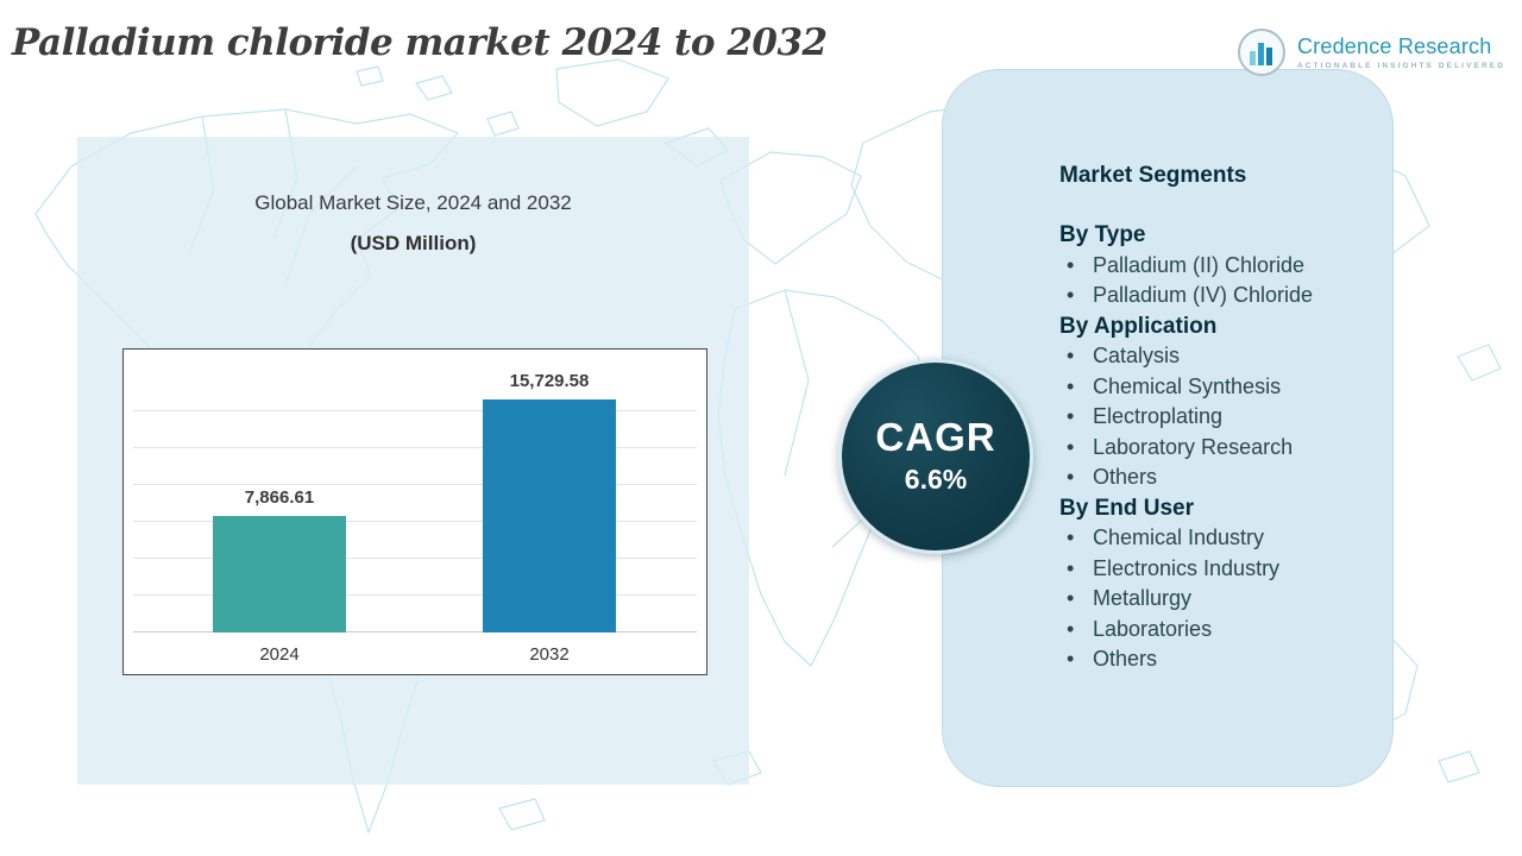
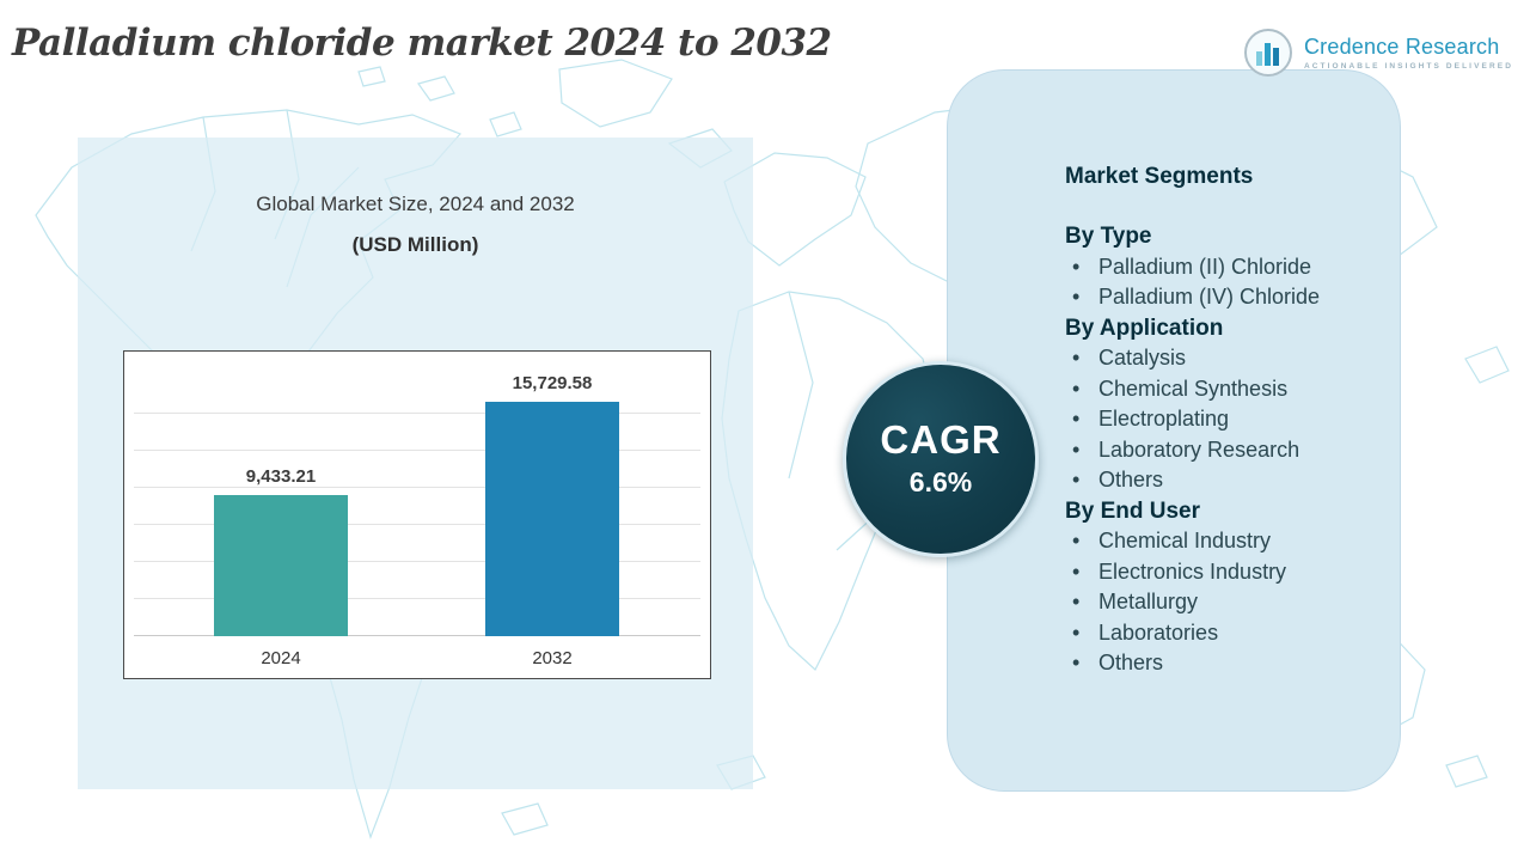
2024: 7,866.61 -> 9,433.21
